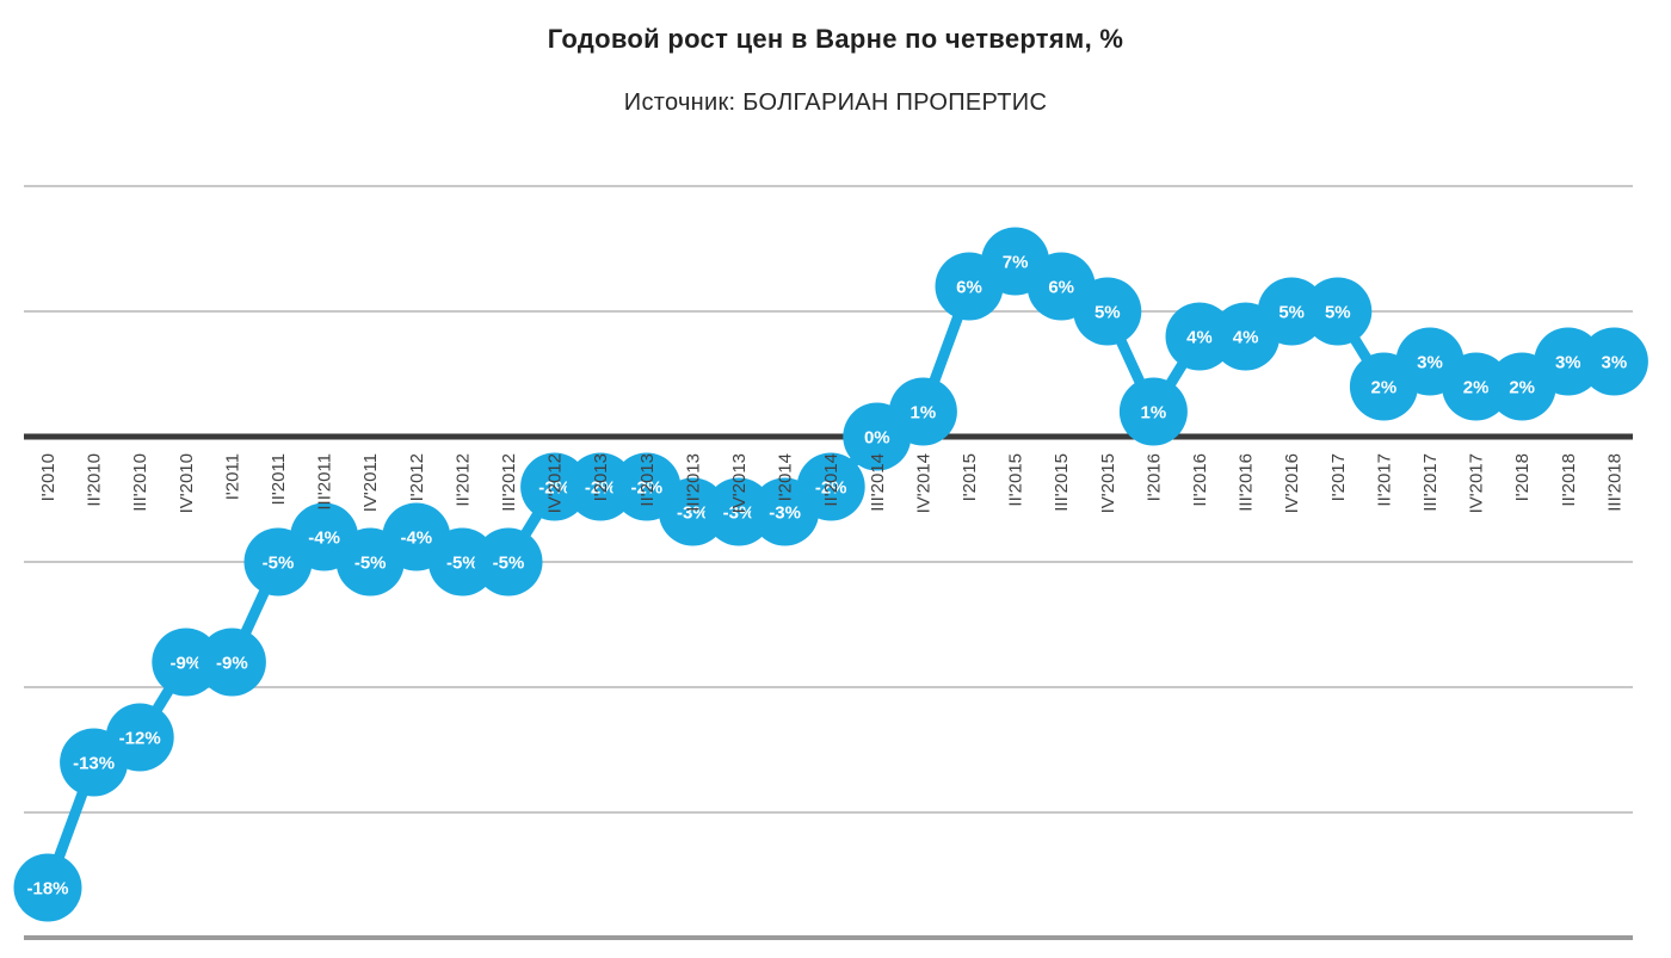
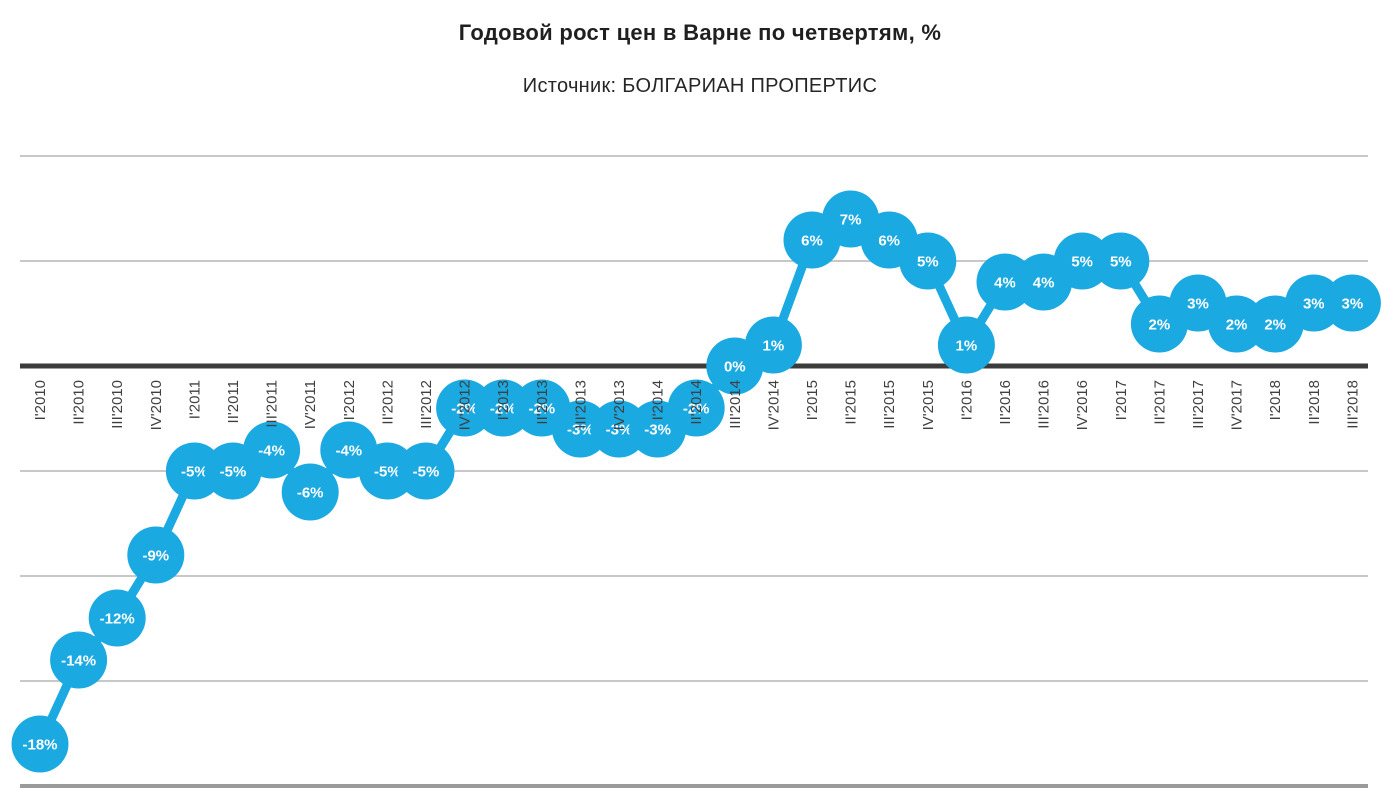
II'2010: -13% -> -14%
I'2011: -9% -> -5%
IV'2011: -5% -> -6%
